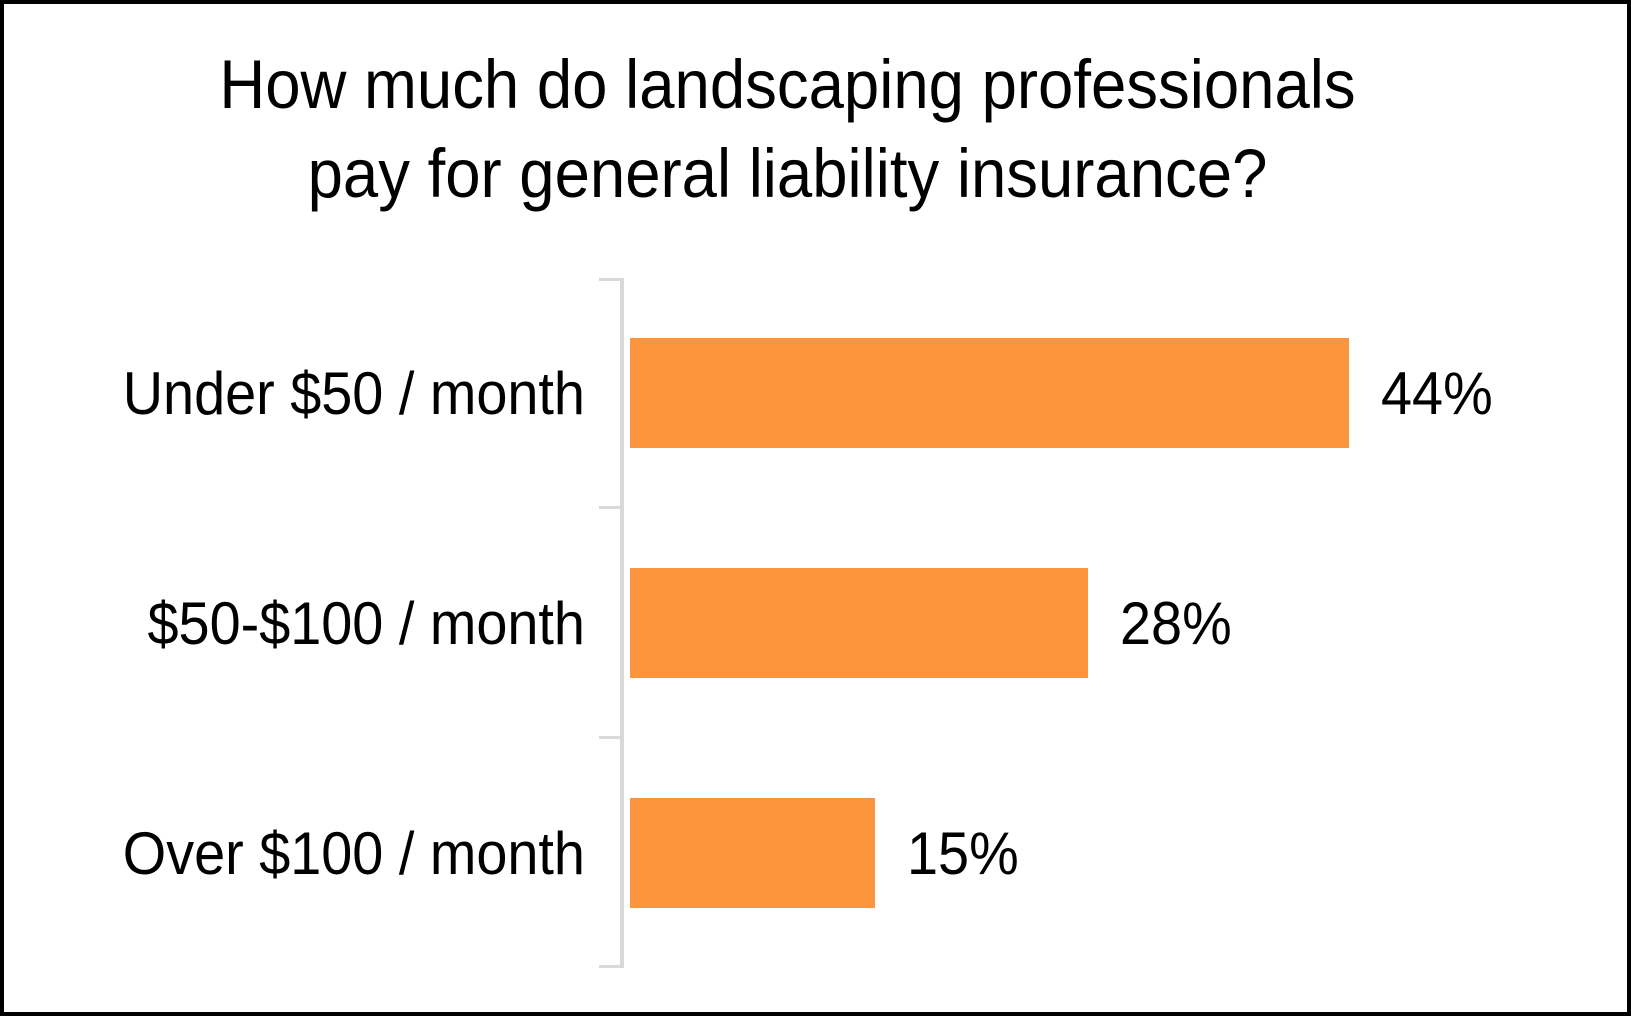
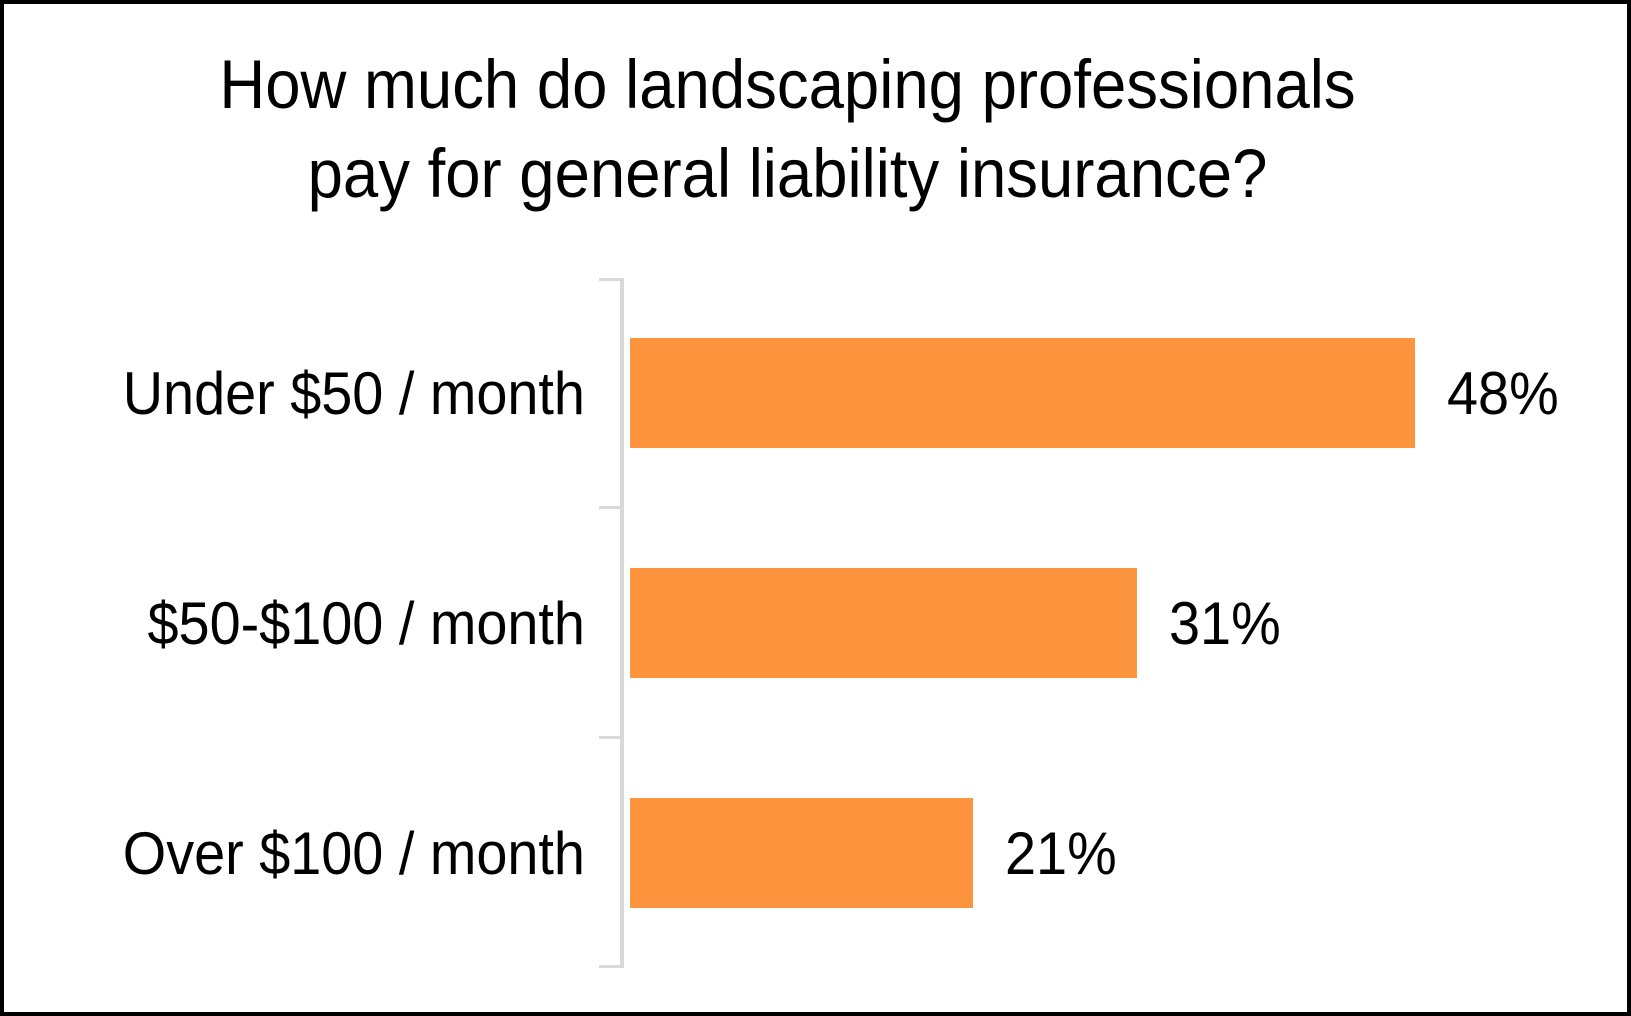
Under $50 / month: 44% -> 48%
$50-$100 / month: 28% -> 31%
Over $100 / month: 15% -> 21%
